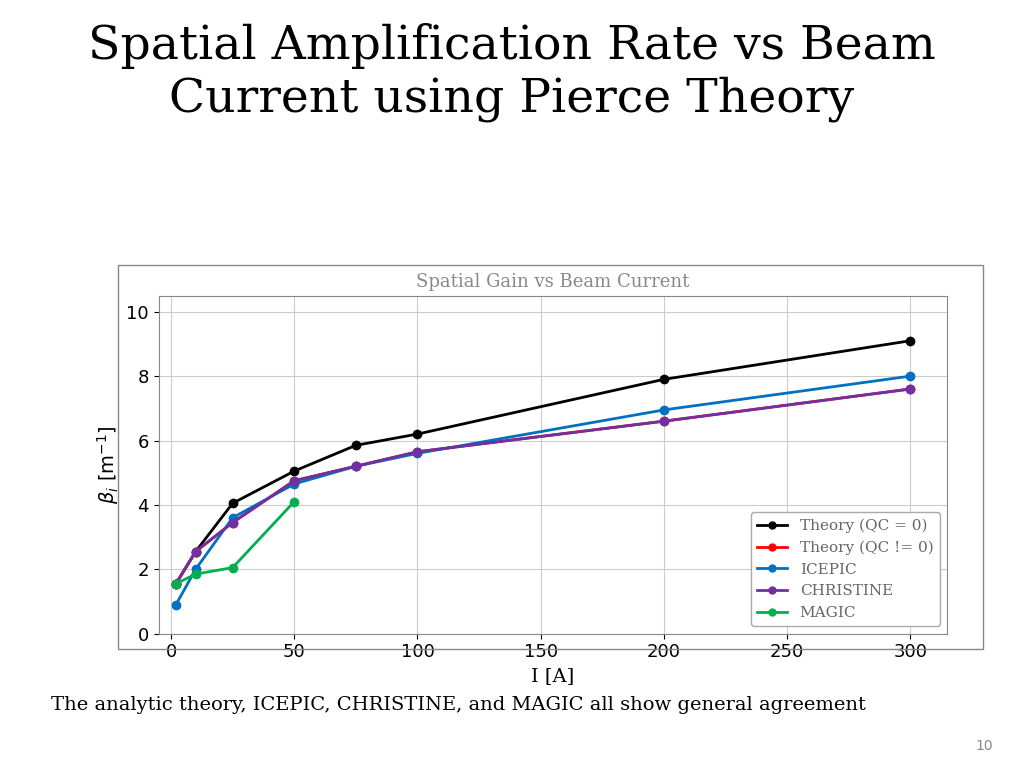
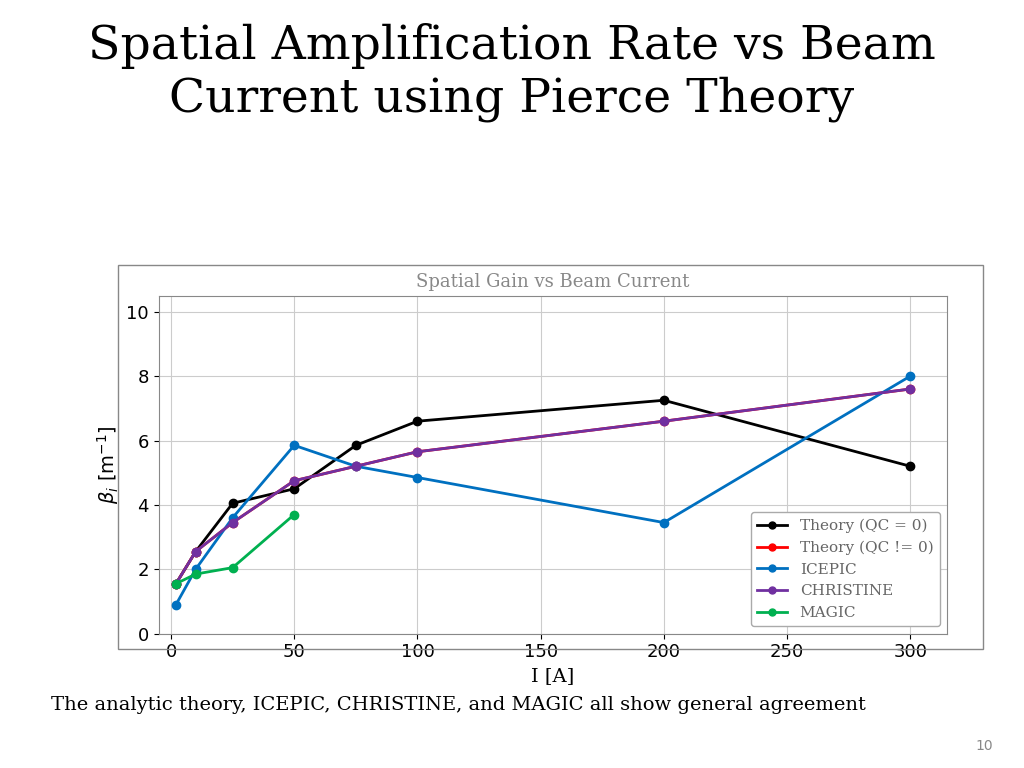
Theory (QC = 0)/50: 5.05 -> 4.50
ICEPIC/50: 4.65 -> 5.85
MAGIC/50: 4.10 -> 3.70
Theory (QC = 0)/100: 6.20 -> 6.60
ICEPIC/100: 5.60 -> 4.85
Theory (QC = 0)/200: 7.90 -> 7.25
ICEPIC/200: 6.95 -> 3.45
Theory (QC = 0)/300: 9.10 -> 5.20
